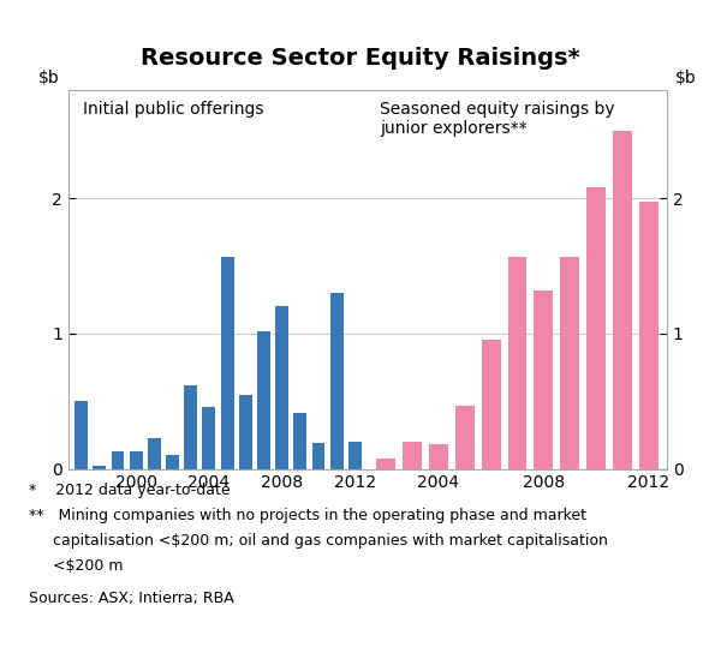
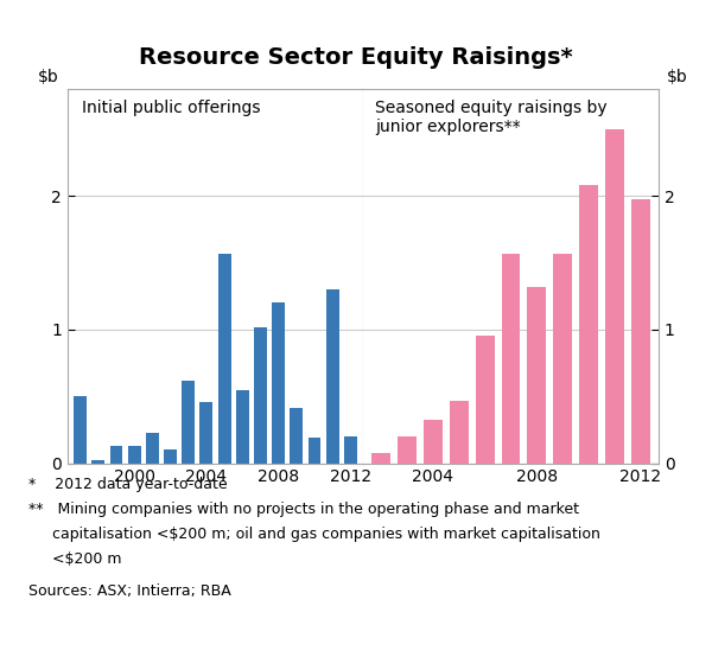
2004: 0.18 -> 0.32
